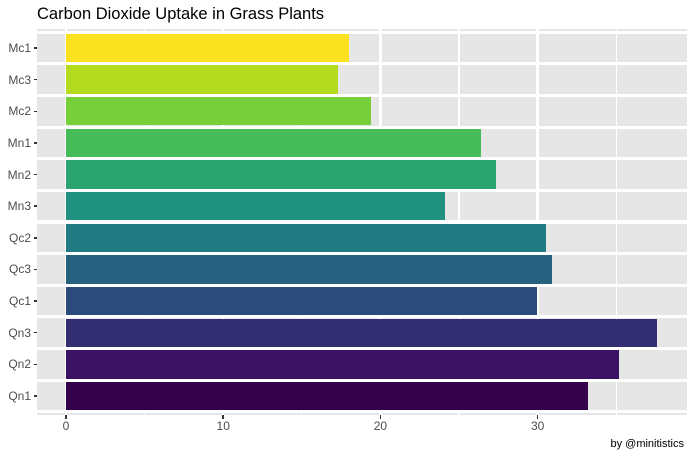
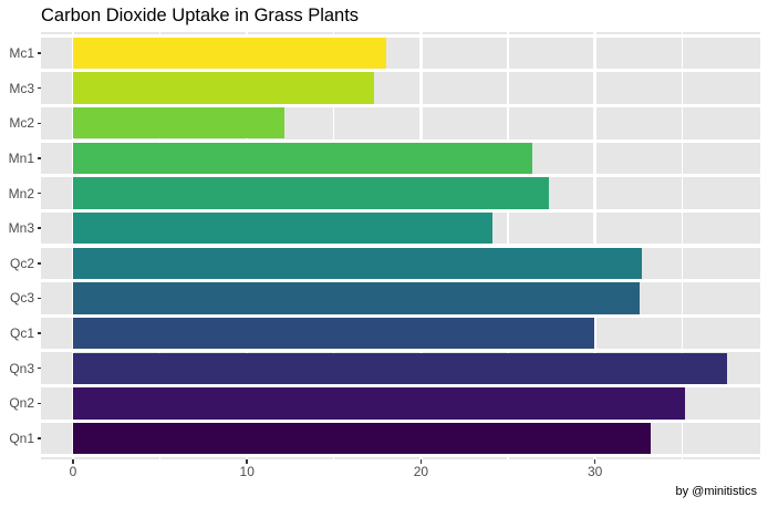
Mc2: 19.4 -> 12.1
Qc2: 30.5 -> 32.7
Qc3: 30.9 -> 32.6
